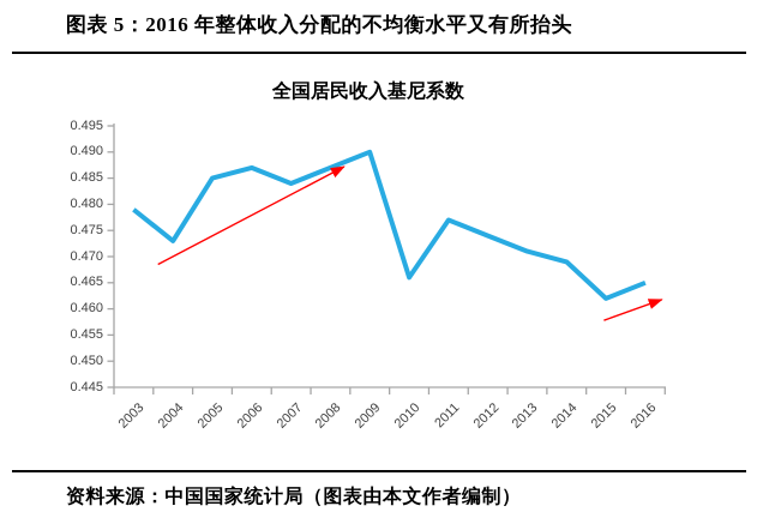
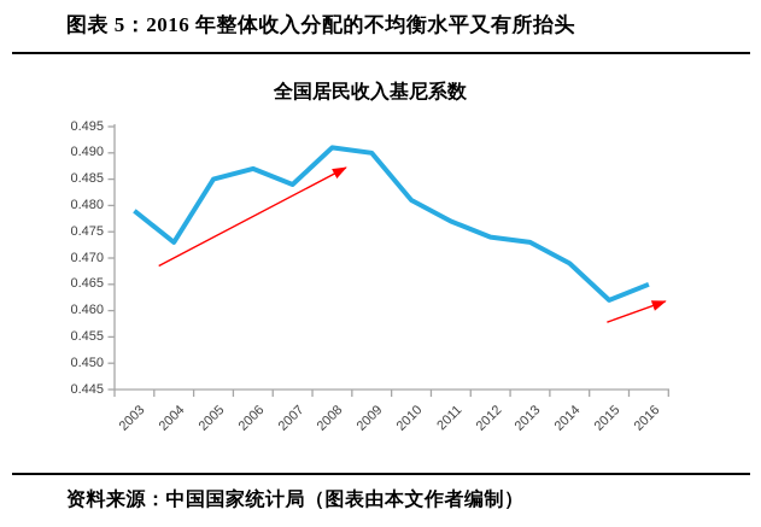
2008: 0.487 -> 0.491
2010: 0.466 -> 0.481
2013: 0.471 -> 0.473
